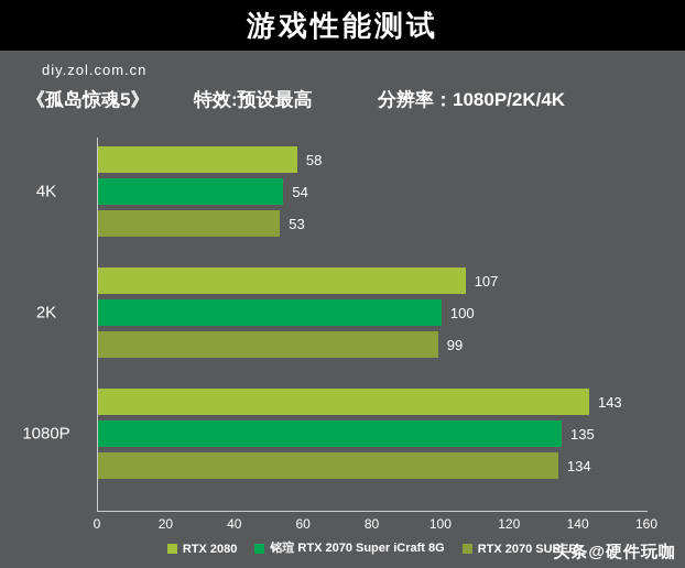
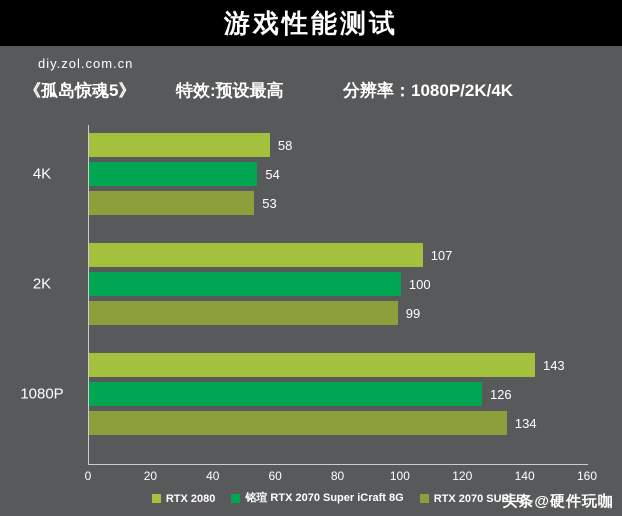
铭瑄 RTX 2070 Super iCraft 8G/1080P: 135 -> 126
